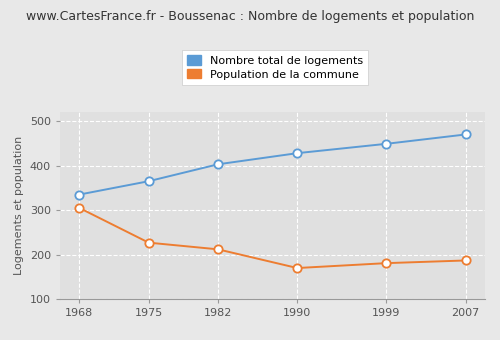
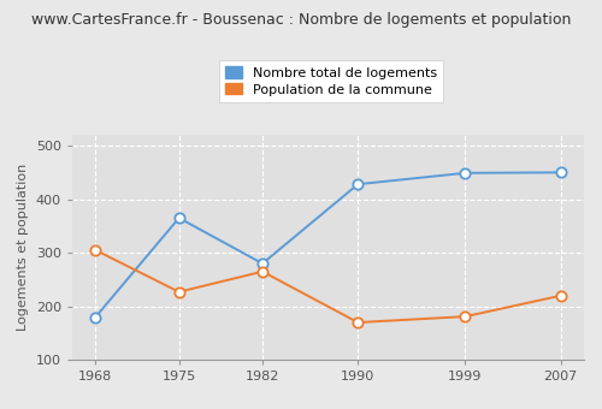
Nombre total de logements/1968: 335 -> 180
Nombre total de logements/1982: 403 -> 280
Population de la commune/1982: 212 -> 265
Nombre total de logements/2007: 470 -> 450
Population de la commune/2007: 187 -> 220
